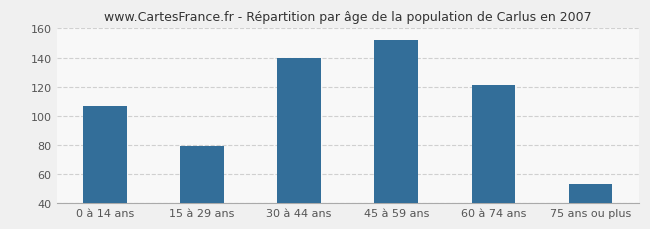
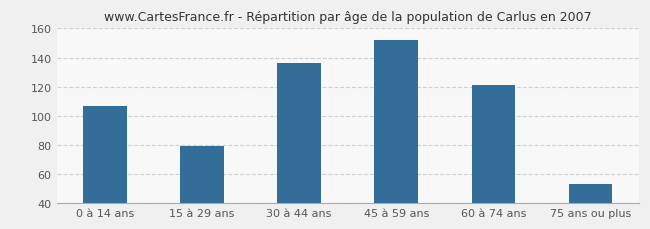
30 à 44 ans: 140 -> 136
